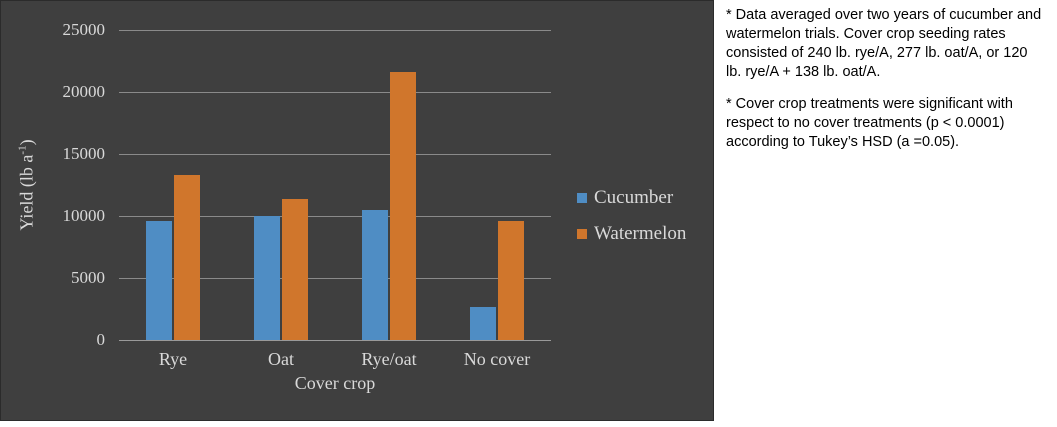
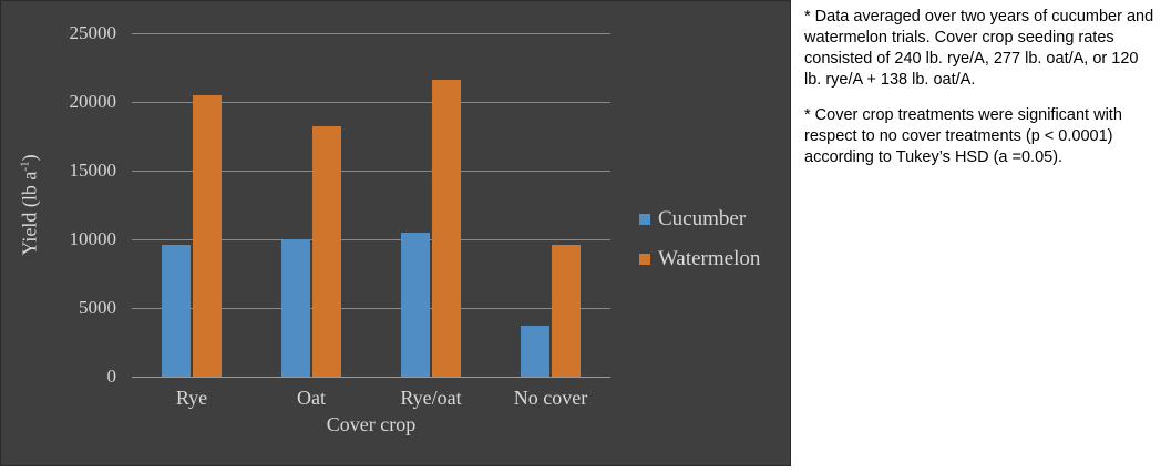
Watermelon/Rye: 13300 -> 20500
Watermelon/Oat: 11400 -> 18200
Cucumber/No cover: 2700 -> 3700
